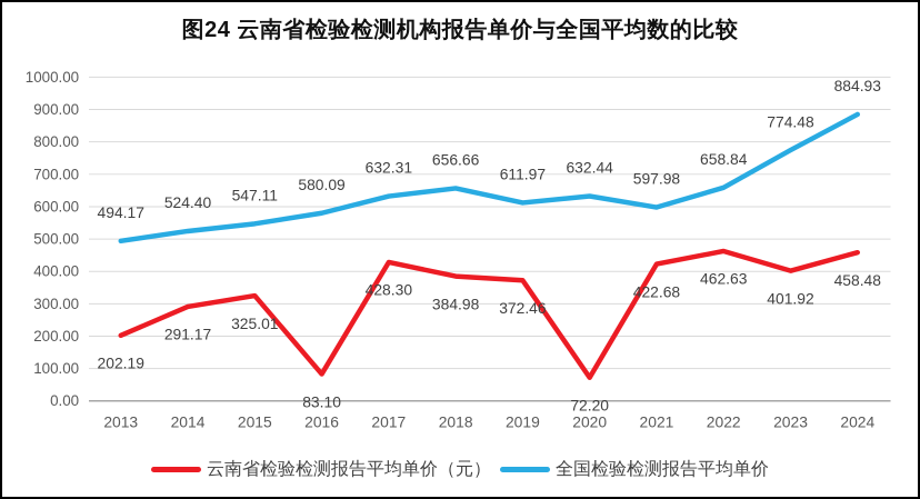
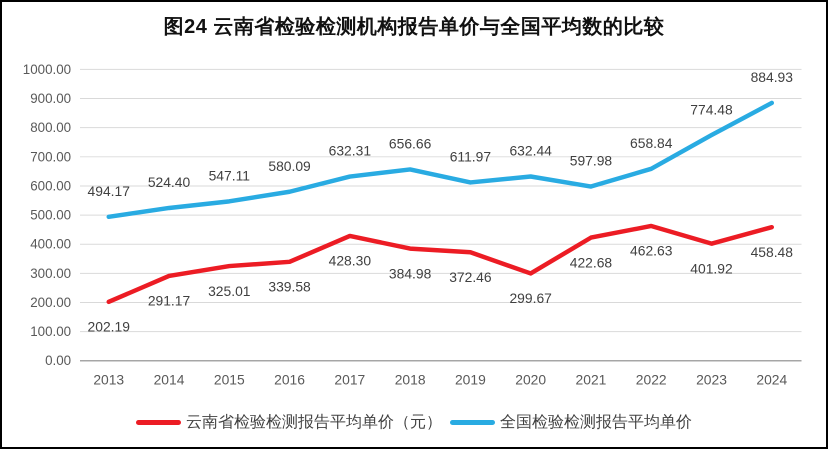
云南省检验检测报告平均单价（元）/2016: 83.10 -> 339.58
云南省检验检测报告平均单价（元）/2020: 72.20 -> 299.67
